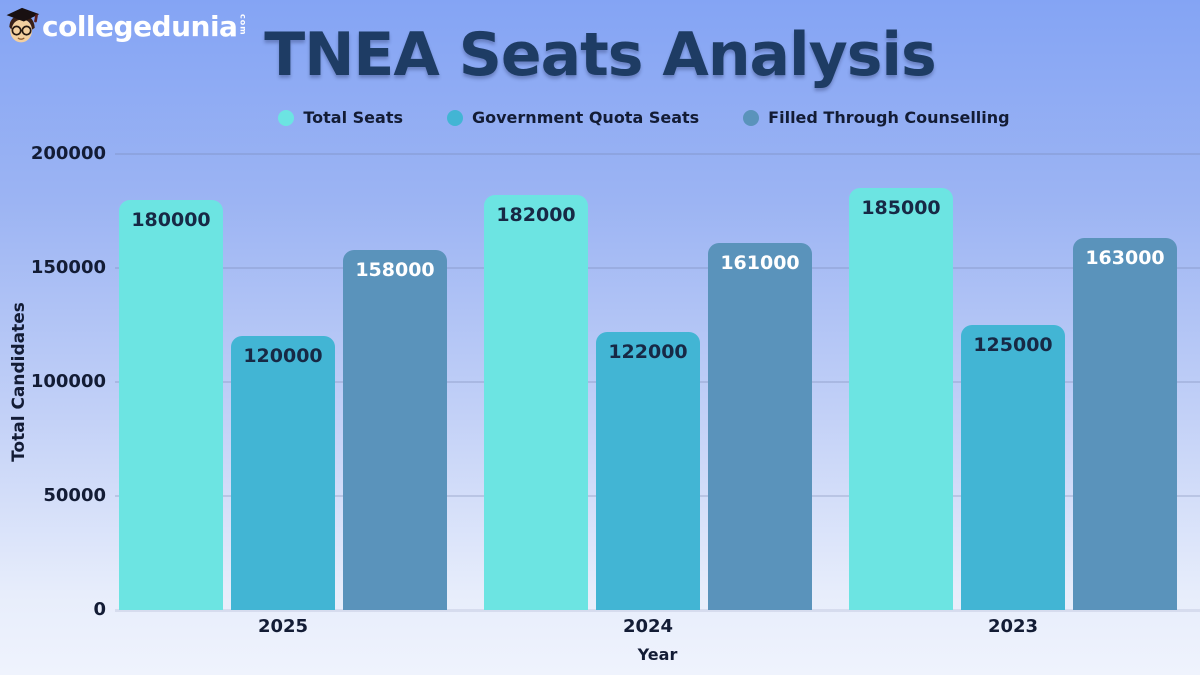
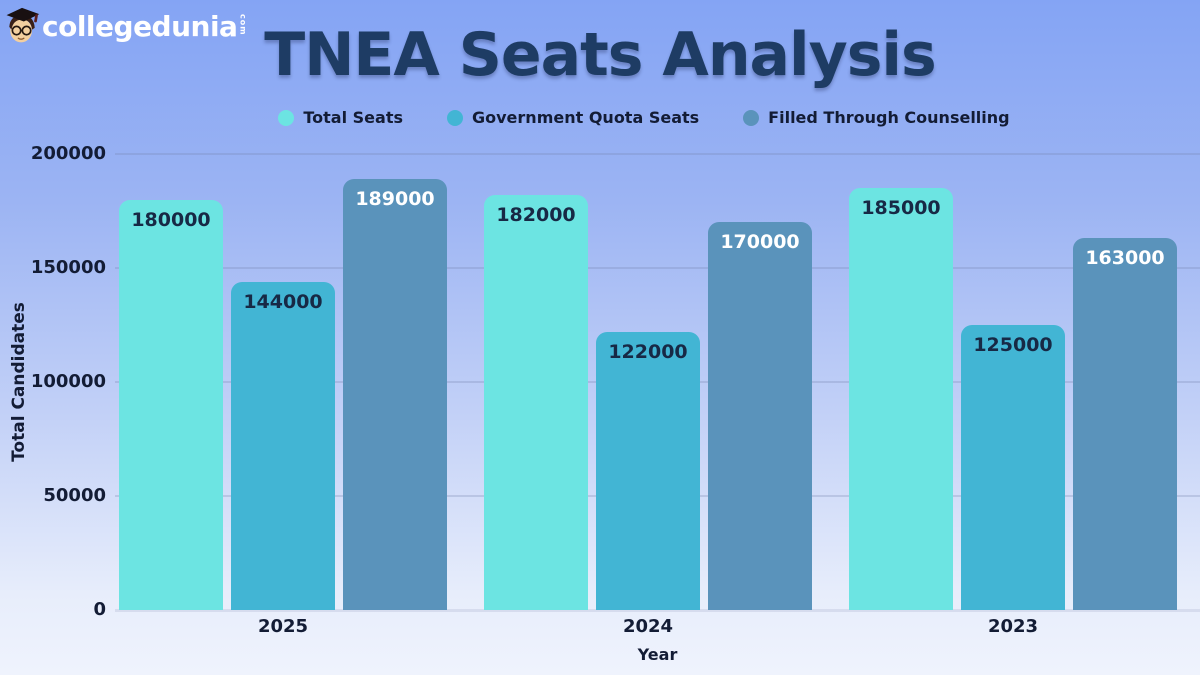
Government Quota Seats/2025: 120000 -> 144000
Filled Through Counselling/2025: 158000 -> 189000
Filled Through Counselling/2024: 161000 -> 170000
